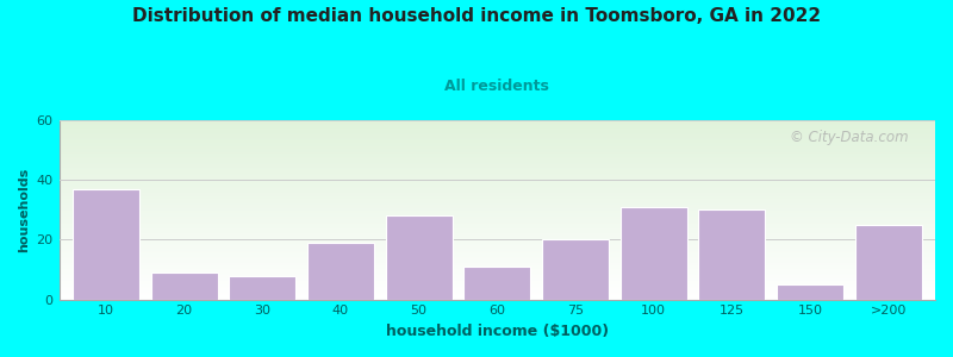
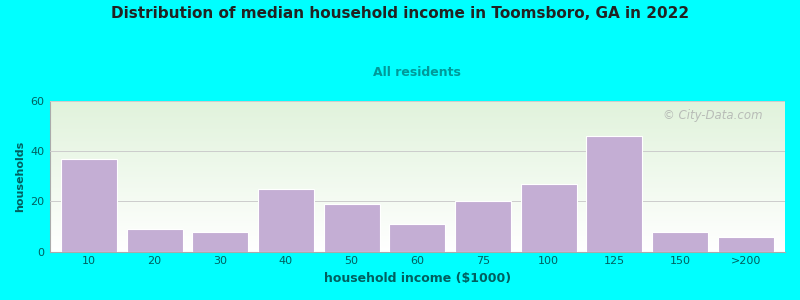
40: 19 -> 25
50: 28 -> 19
100: 31 -> 27
125: 30 -> 46
150: 5 -> 8
>200: 25 -> 6
